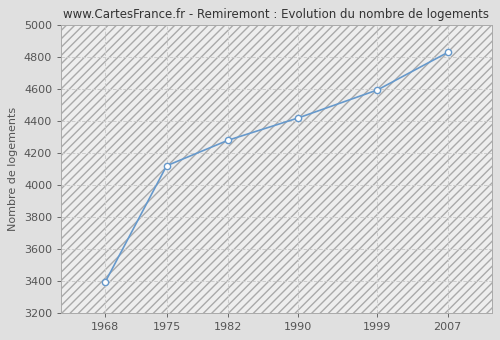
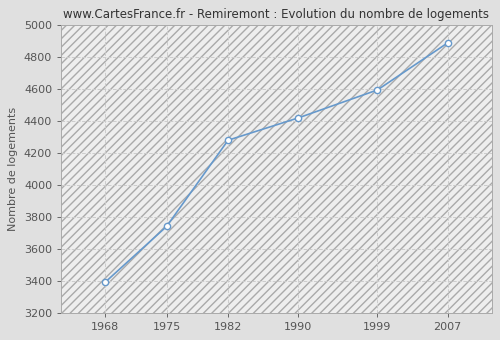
1975: 4120 -> 3740
2007: 4830 -> 4890
